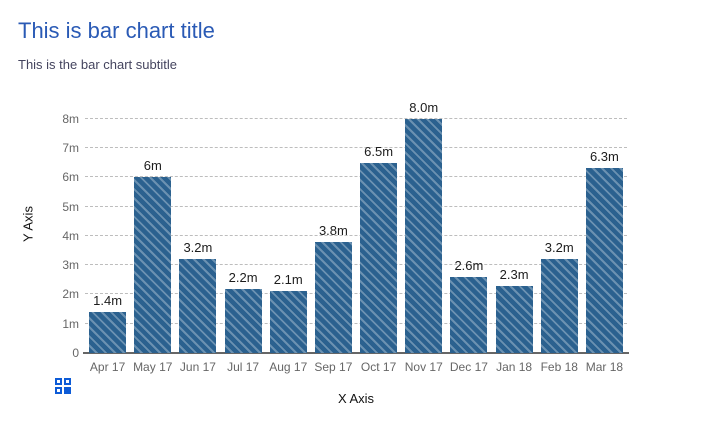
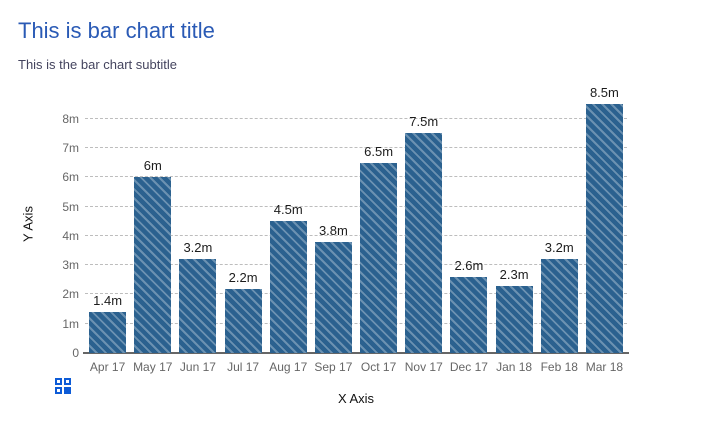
Aug 17: 2.1m -> 4.5m
Nov 17: 8.0m -> 7.5m
Mar 18: 6.3m -> 8.5m
